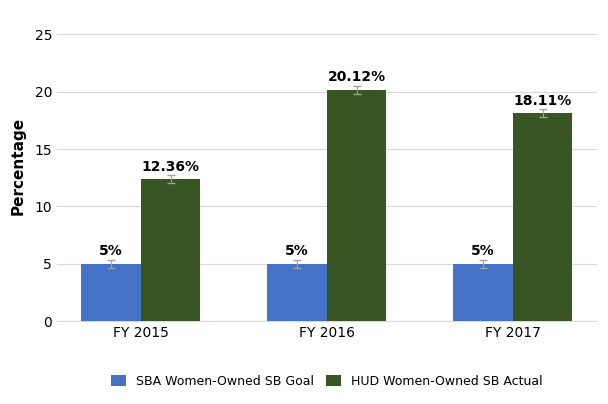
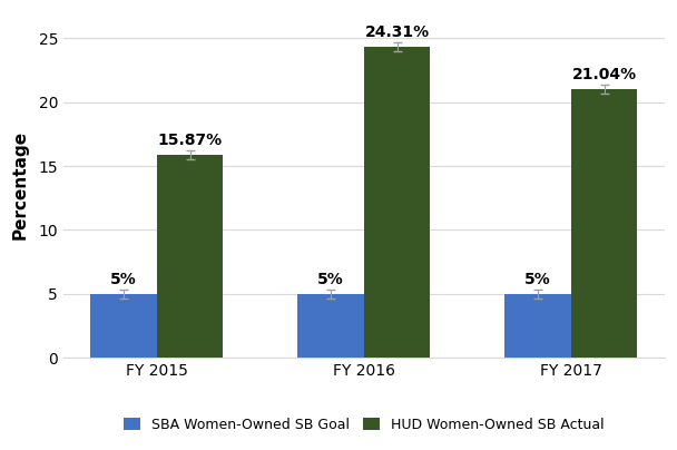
HUD Women-Owned SB Actual/FY 2015: 12.36% -> 15.87%
HUD Women-Owned SB Actual/FY 2016: 20.12% -> 24.31%
HUD Women-Owned SB Actual/FY 2017: 18.11% -> 21.04%
